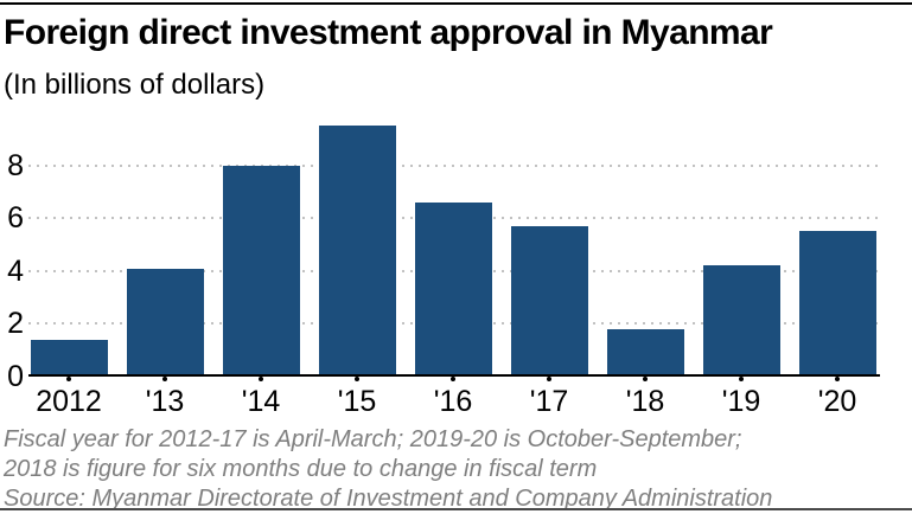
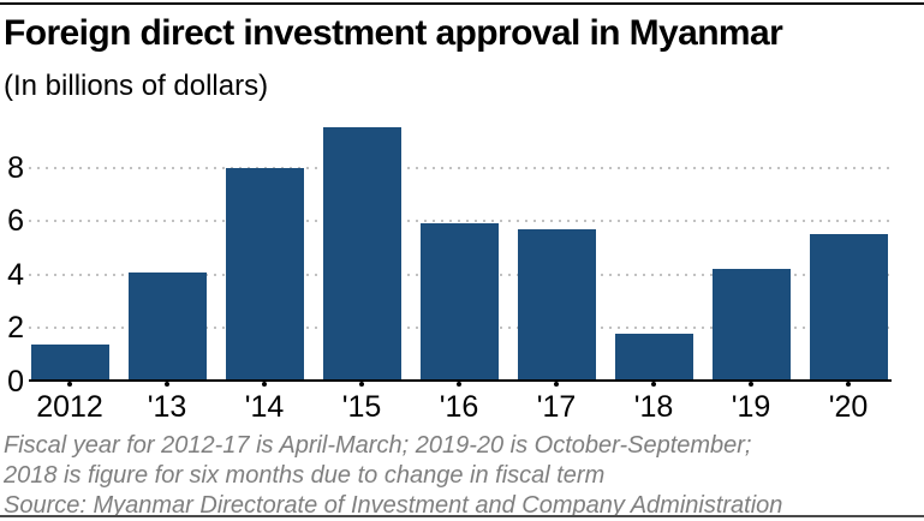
'16: 6.6 -> 5.9
